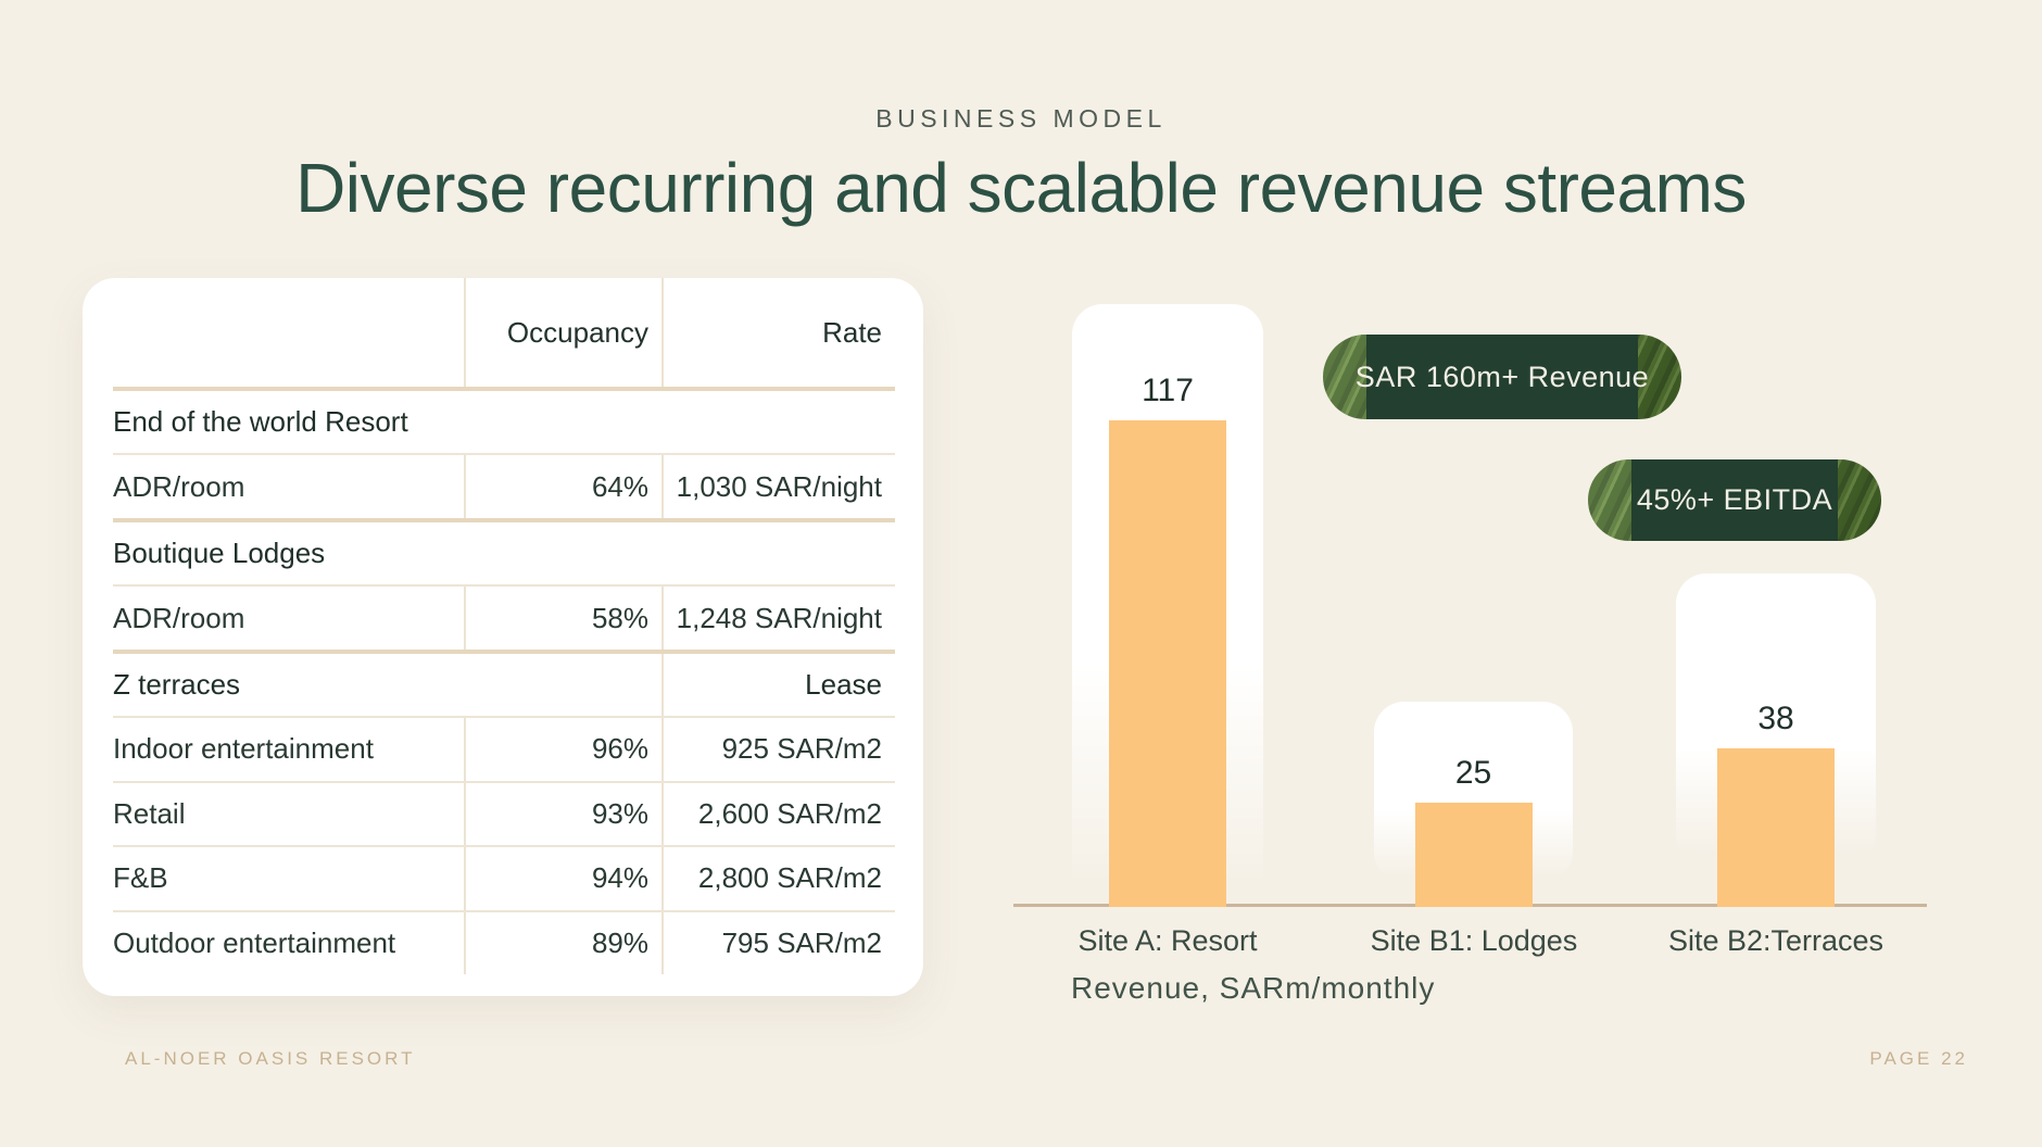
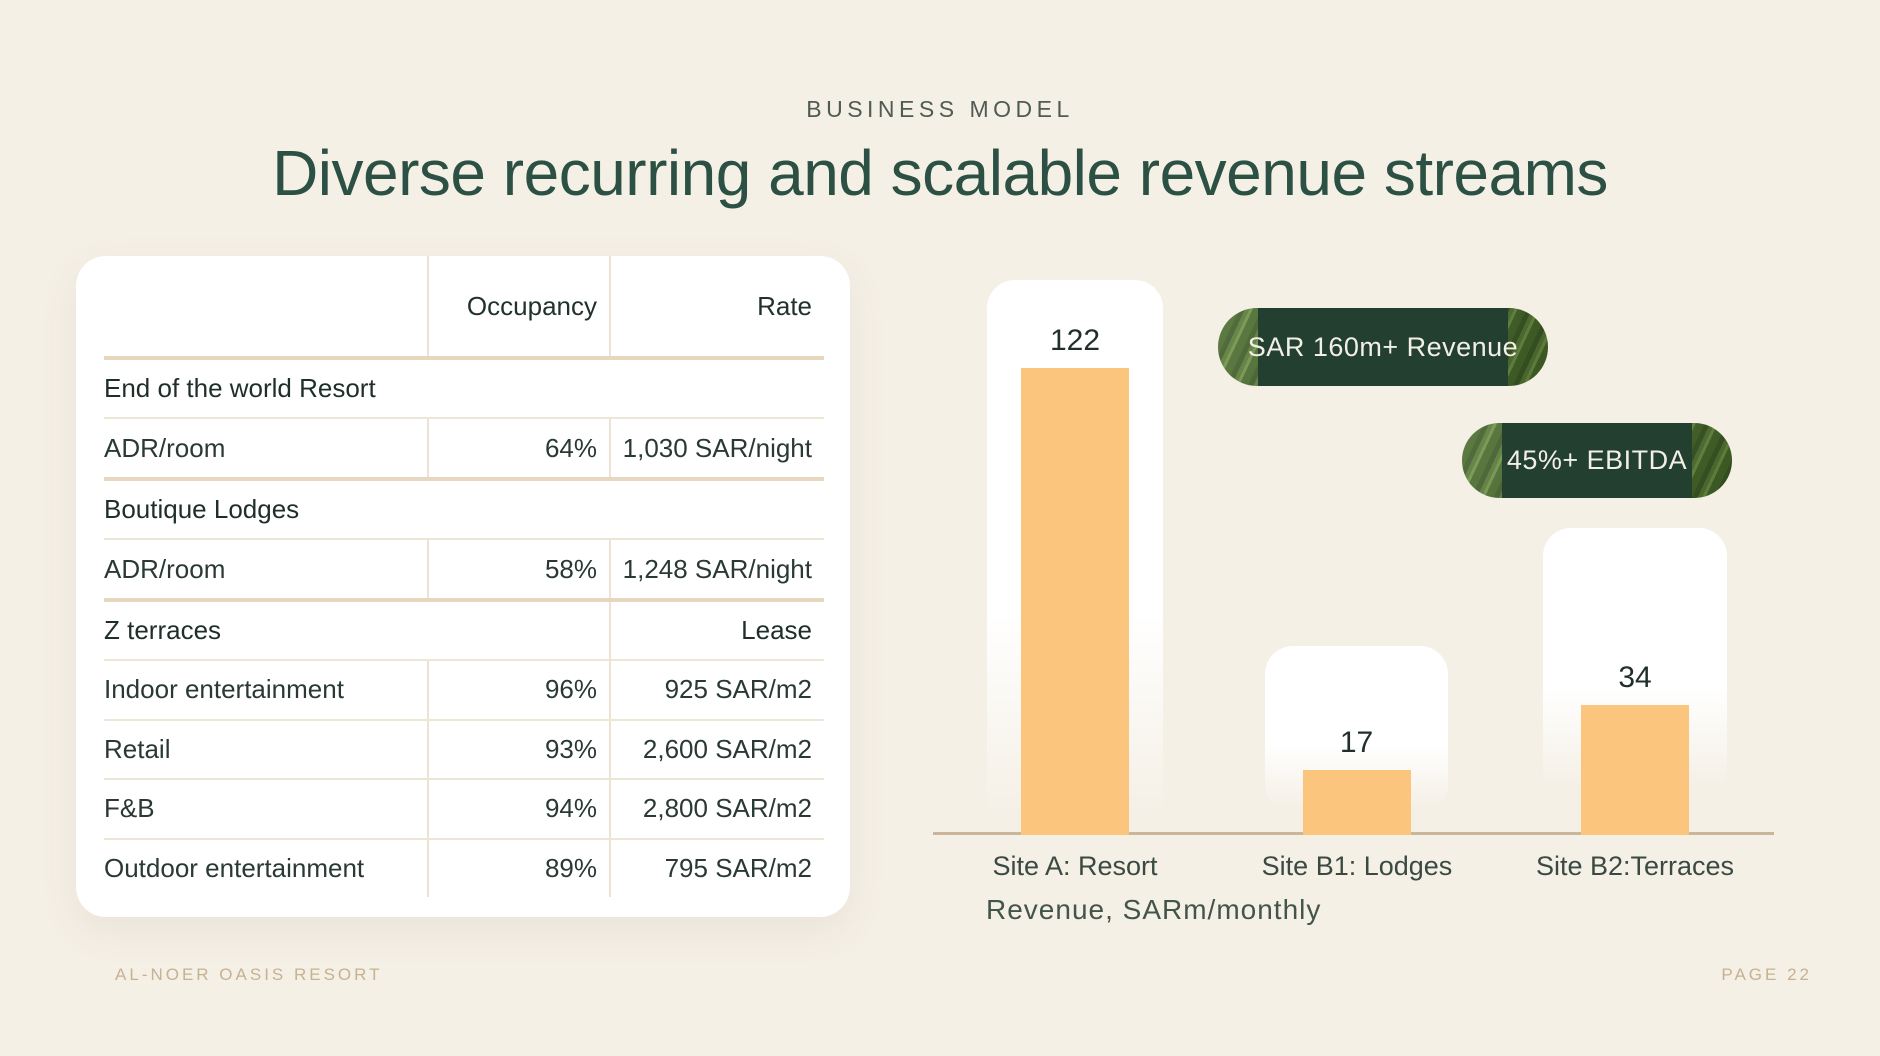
Site A: Resort: 117 -> 122
Site B1: Lodges: 25 -> 17
Site B2:Terraces: 38 -> 34
